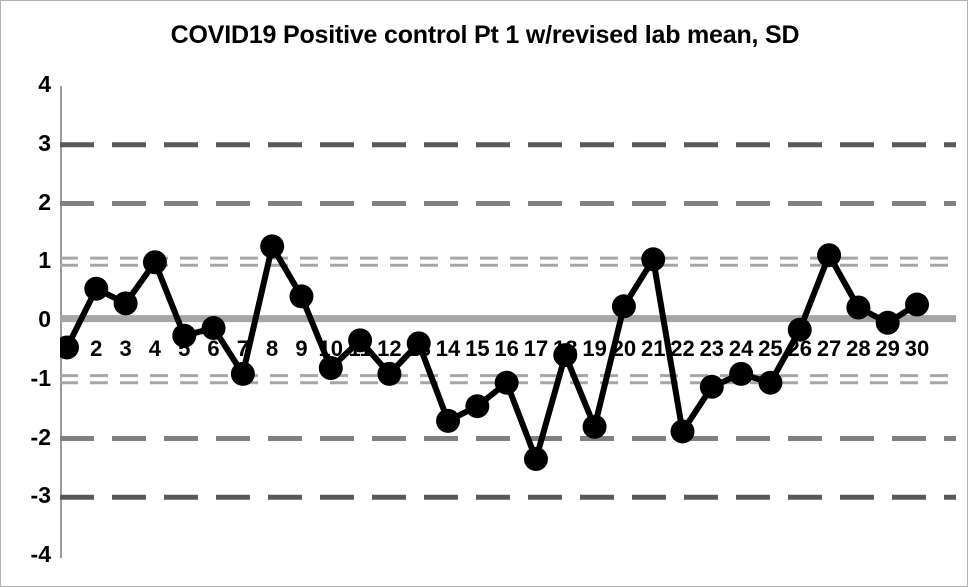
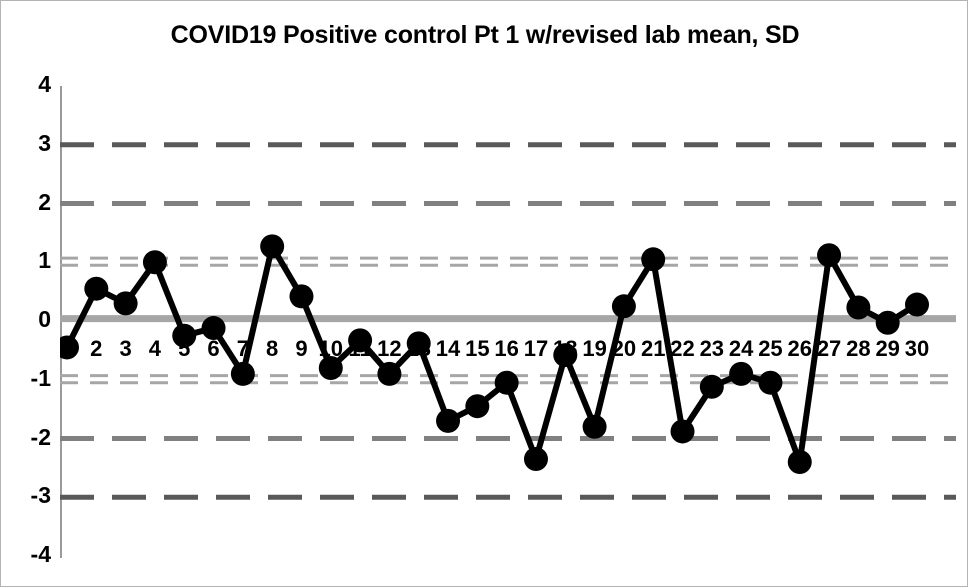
26: -0.1 -> -2.4
